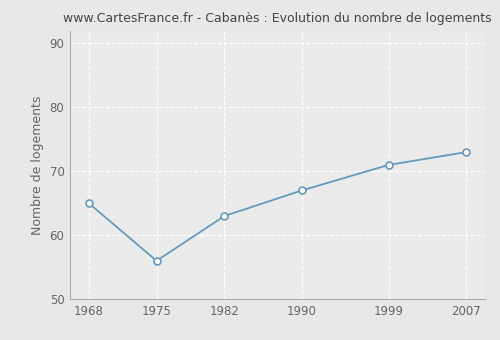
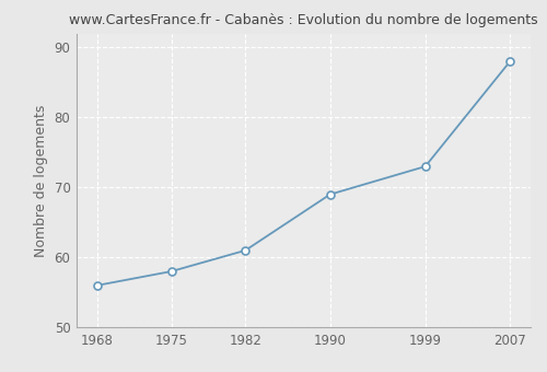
1968: 65 -> 56
1975: 56 -> 58
1982: 63 -> 61
1990: 67 -> 69
1999: 71 -> 73
2007: 73 -> 88
